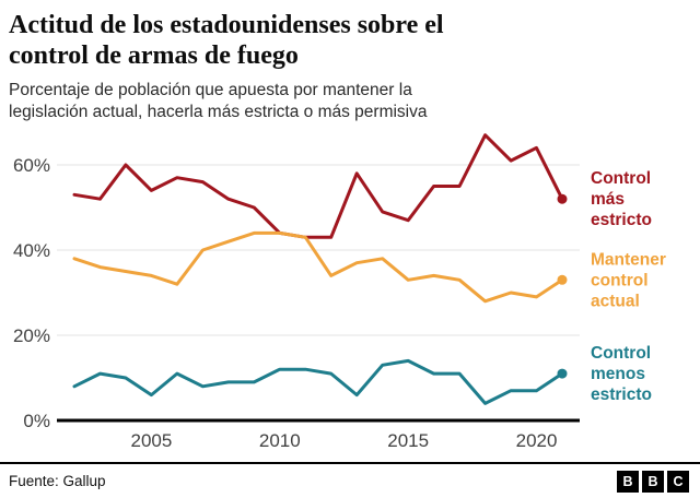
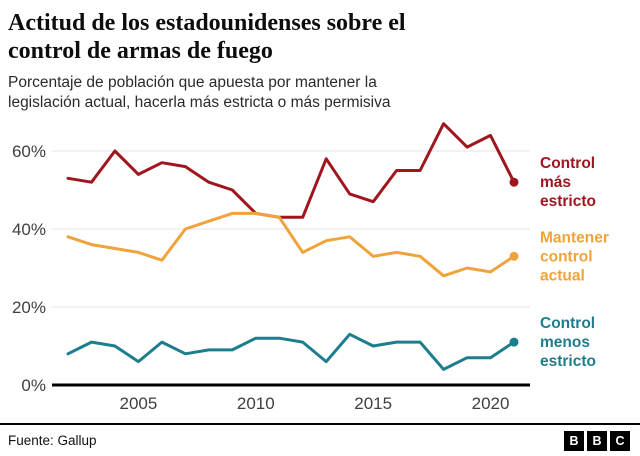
Control menos estricto/2015: 14% -> 10%
